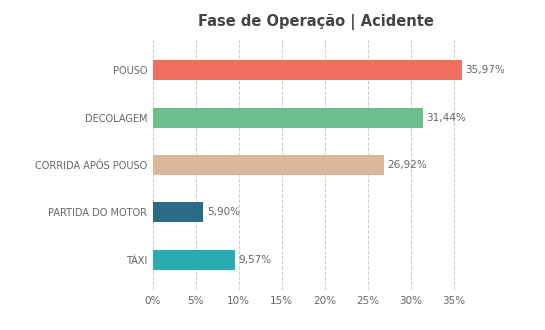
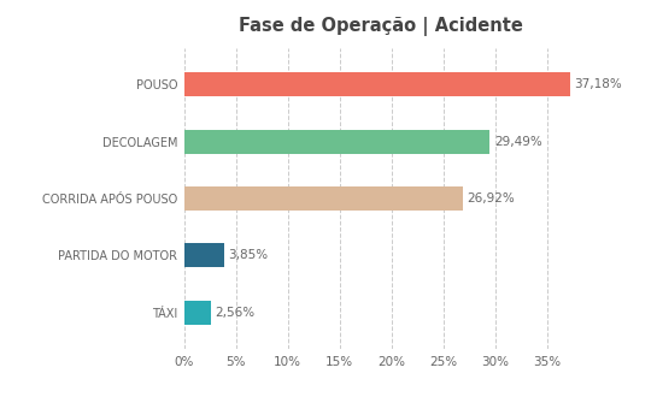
POUSO: 35,97% -> 37,18%
DECOLAGEM: 31,44% -> 29,49%
PARTIDA DO MOTOR: 5,90% -> 3,85%
TÁXI: 9,57% -> 2,56%
